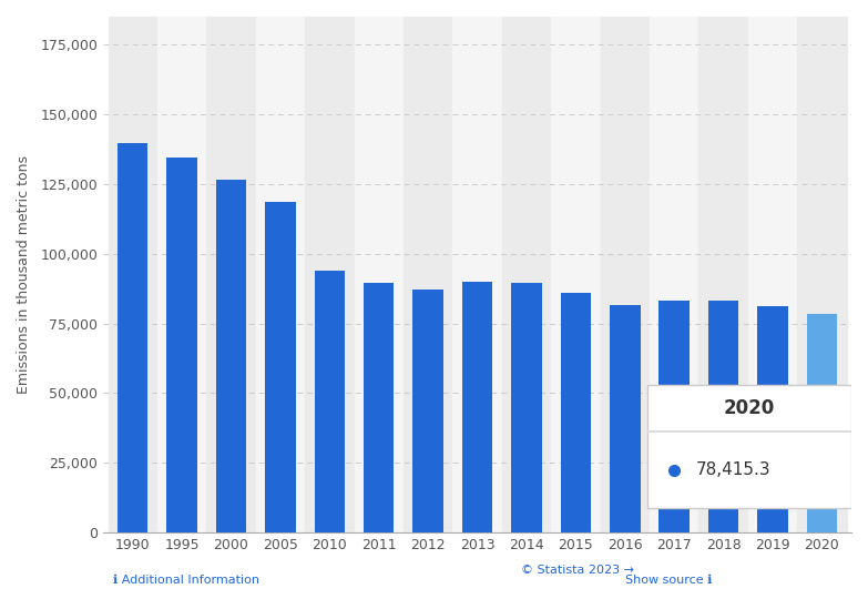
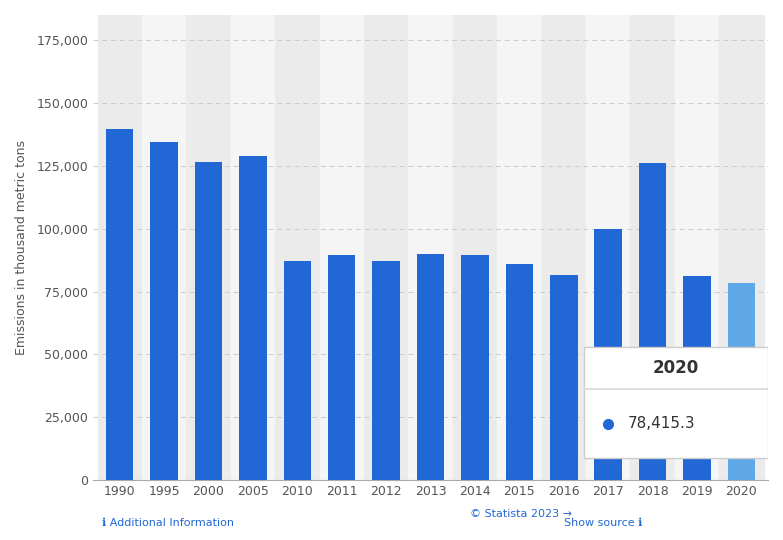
2005: 118,500 -> 129,000
2010: 94,000 -> 87,000
2017: 83,000 -> 100,000
2018: 83,000 -> 126,000
